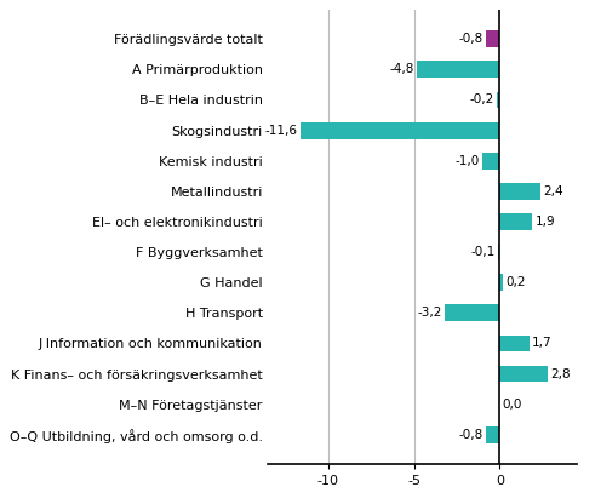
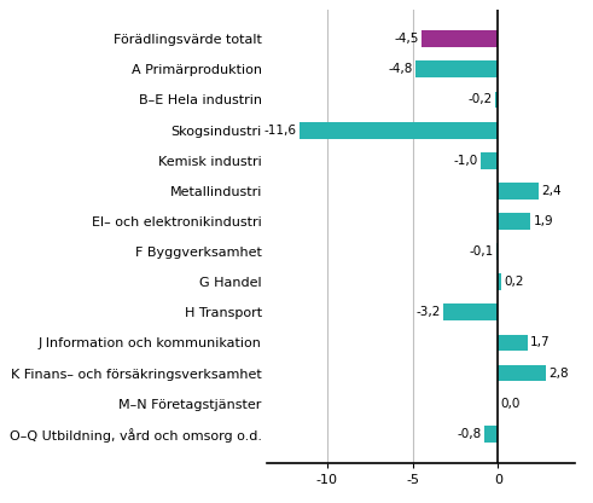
Förädlingsvärde totalt: -0,8 -> -4,5
